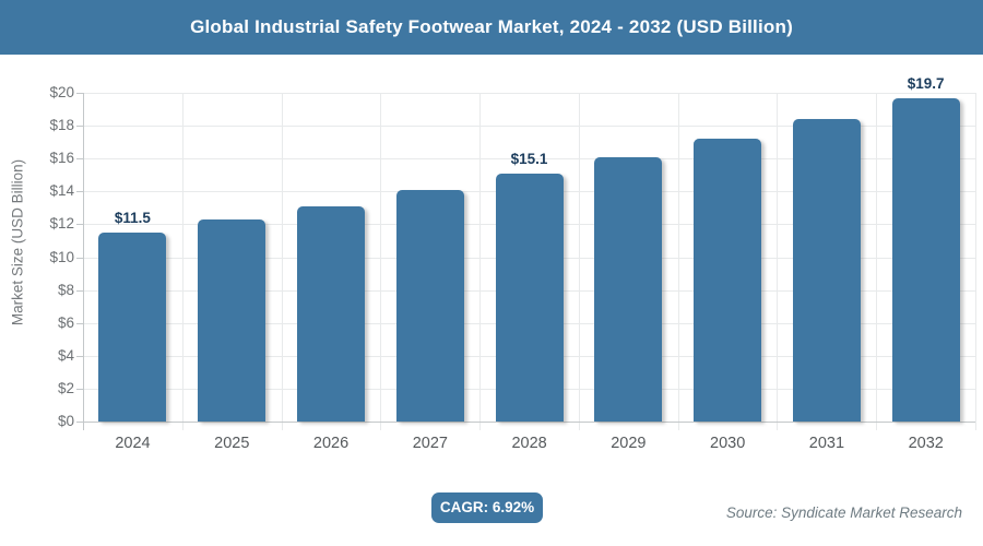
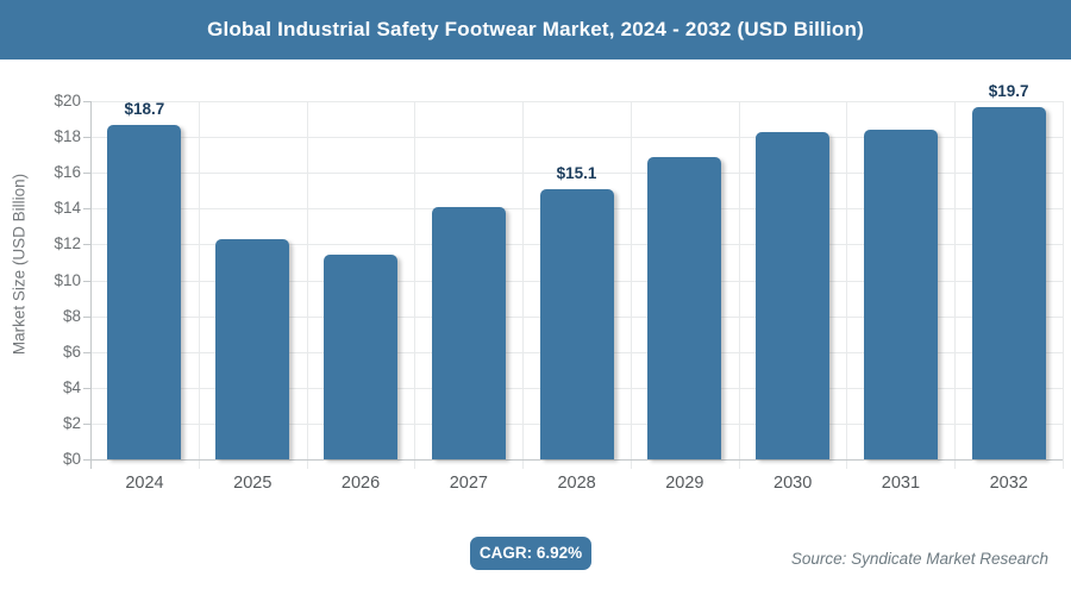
2024: $11.5 -> $18.7
2026: $13.1 -> $11.4
2029: $16.1 -> $16.9
2030: $17.2 -> $18.3
